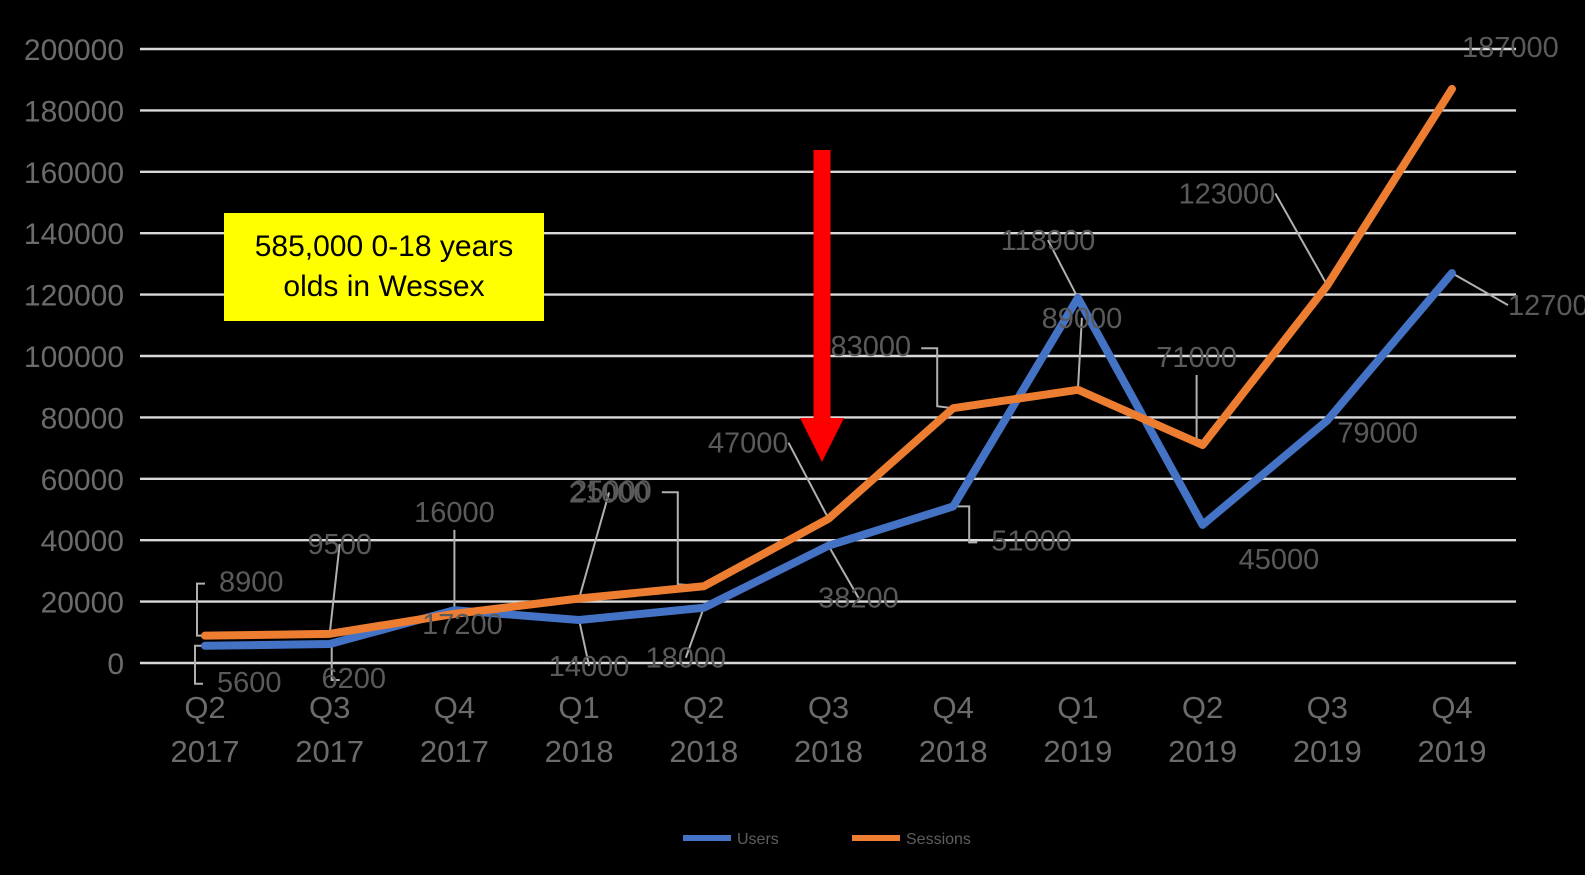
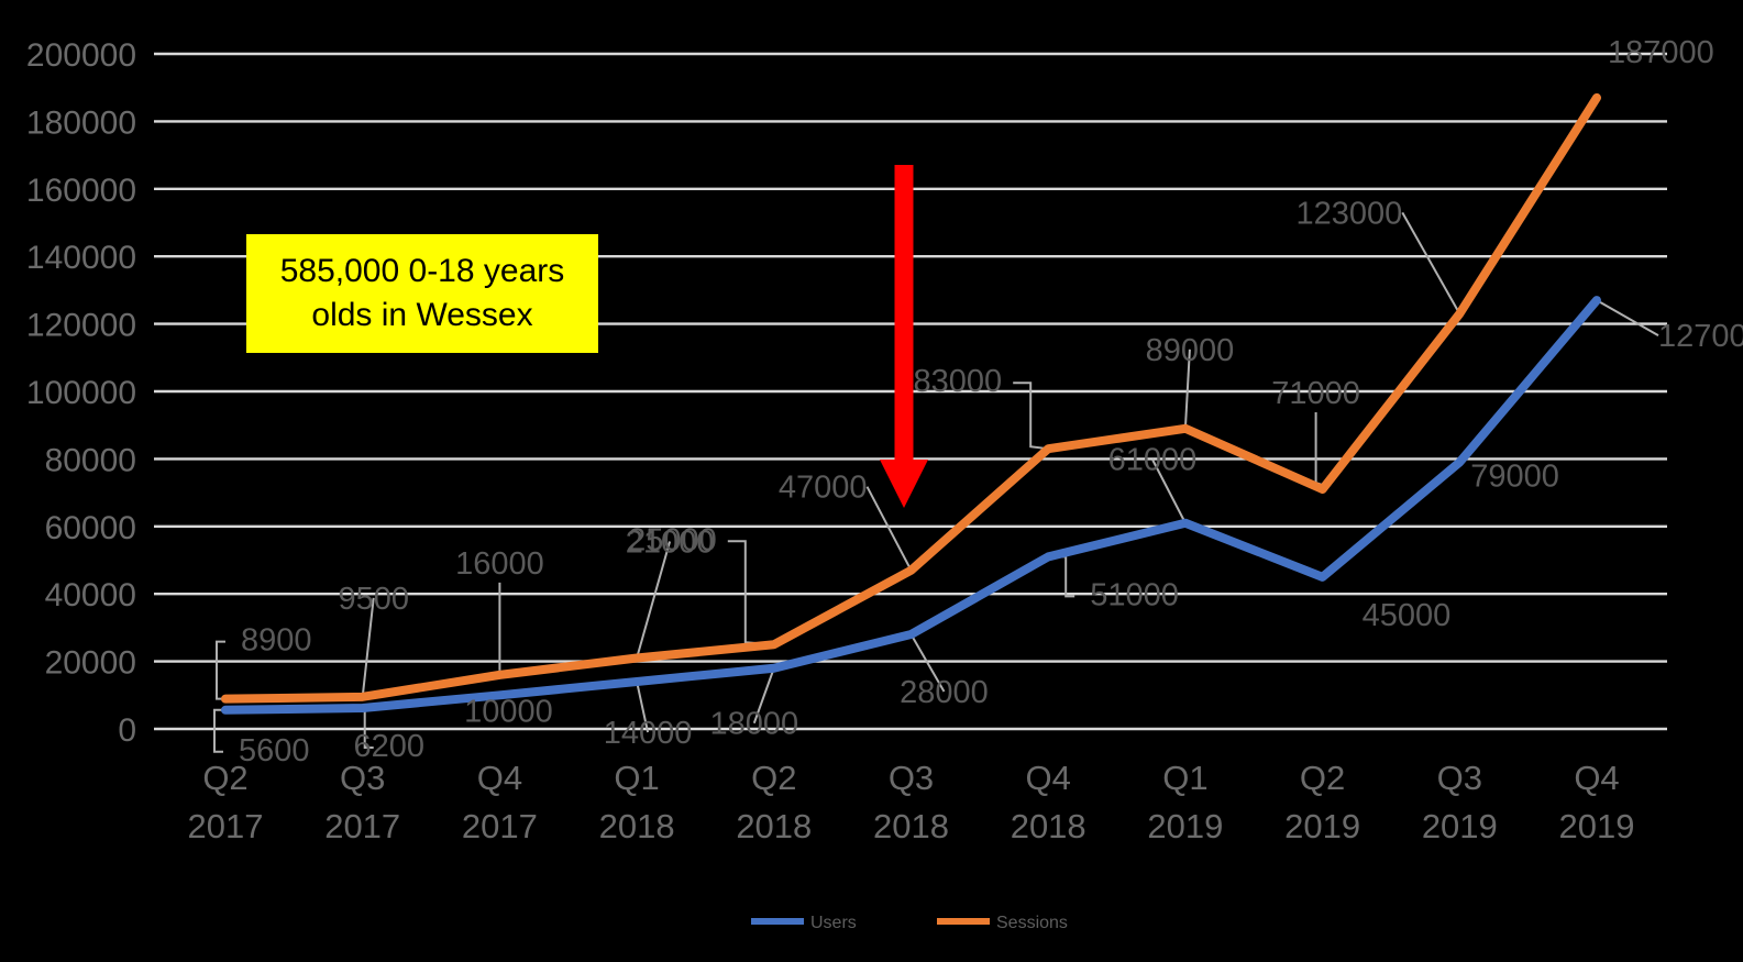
Users/Q4 2017: 17200 -> 10000
Users/Q3 2018: 38200 -> 28000
Users/Q1 2019: 118900 -> 61000
